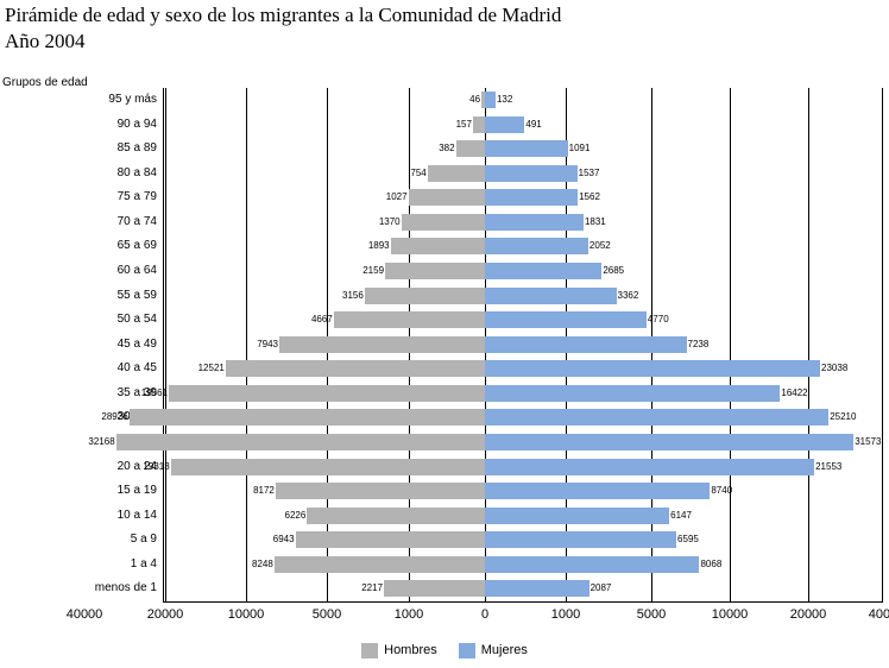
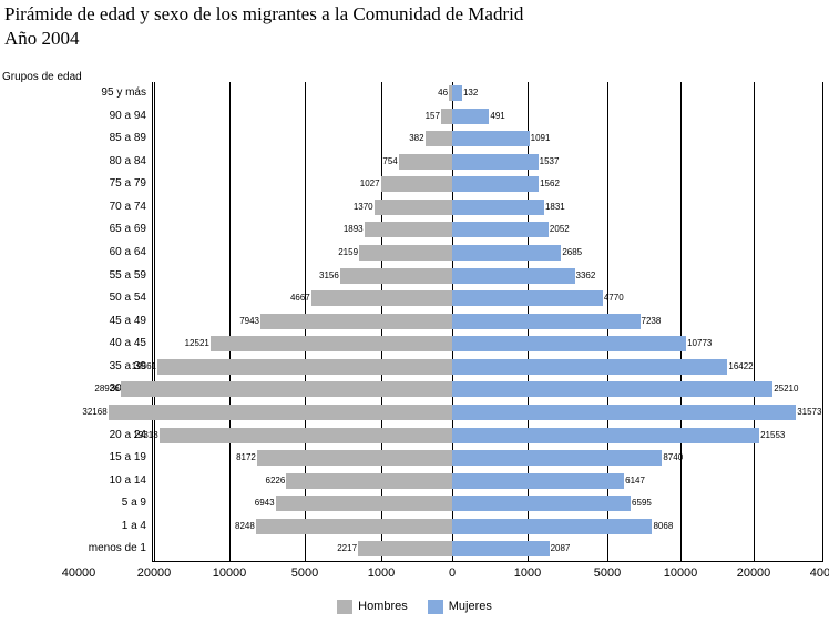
Mujeres/40 a 45: 23038 -> 10773
